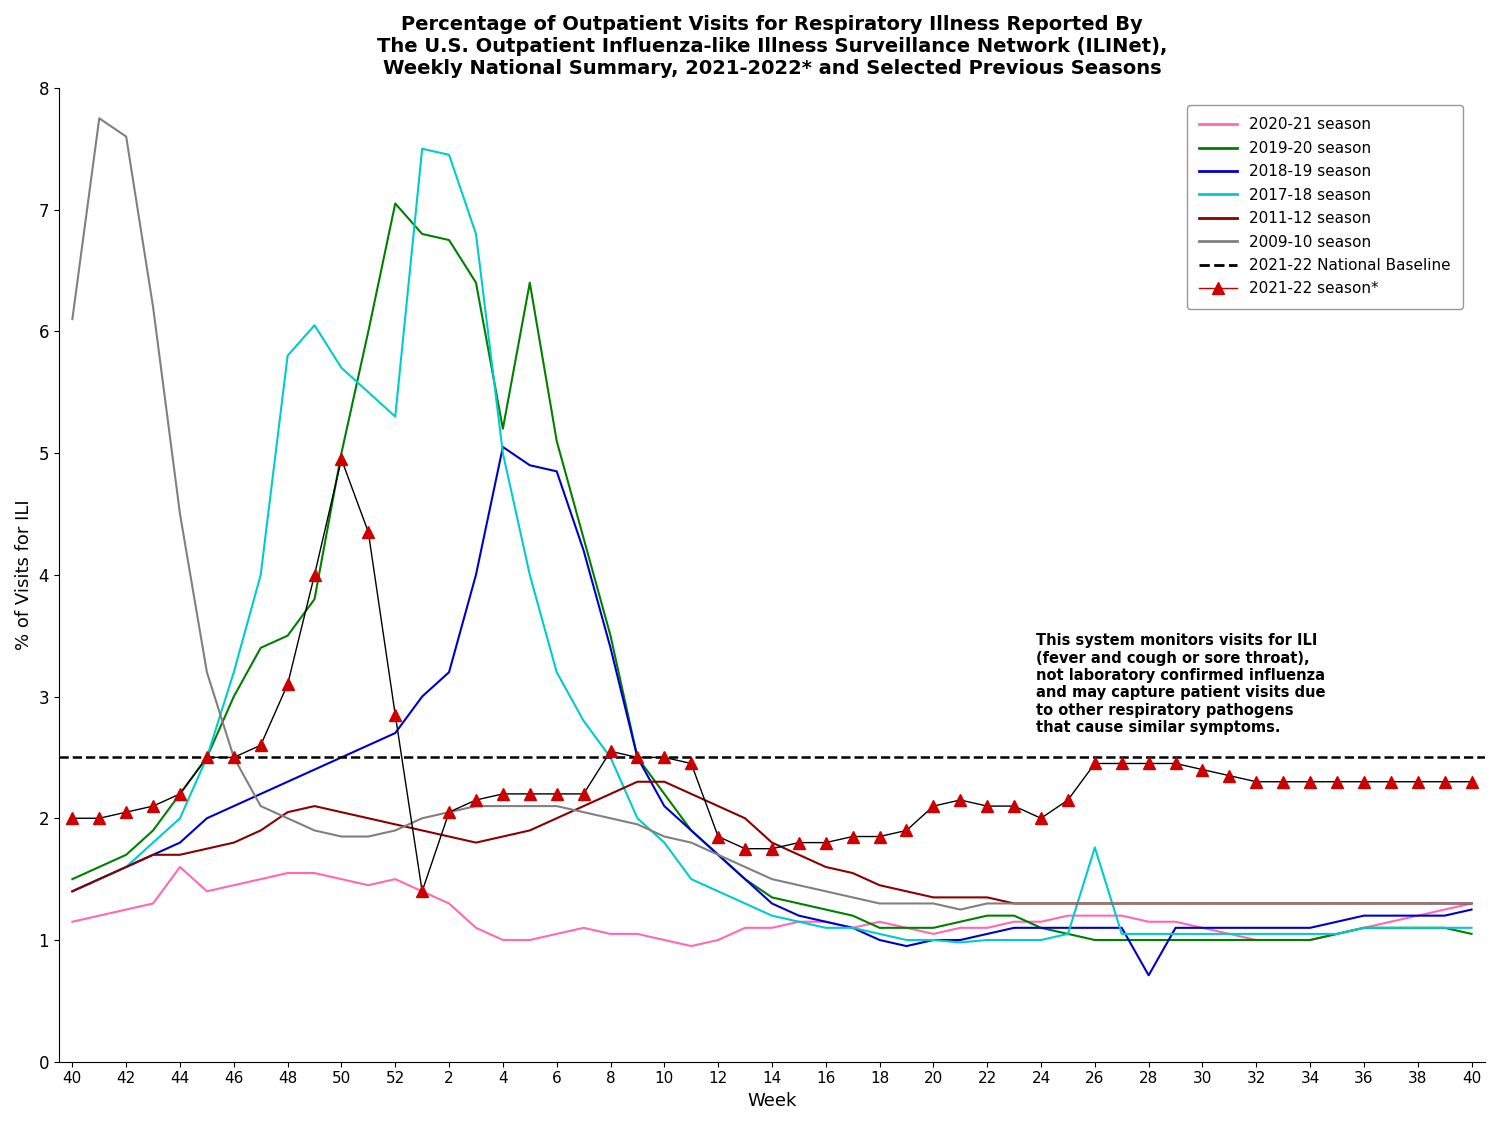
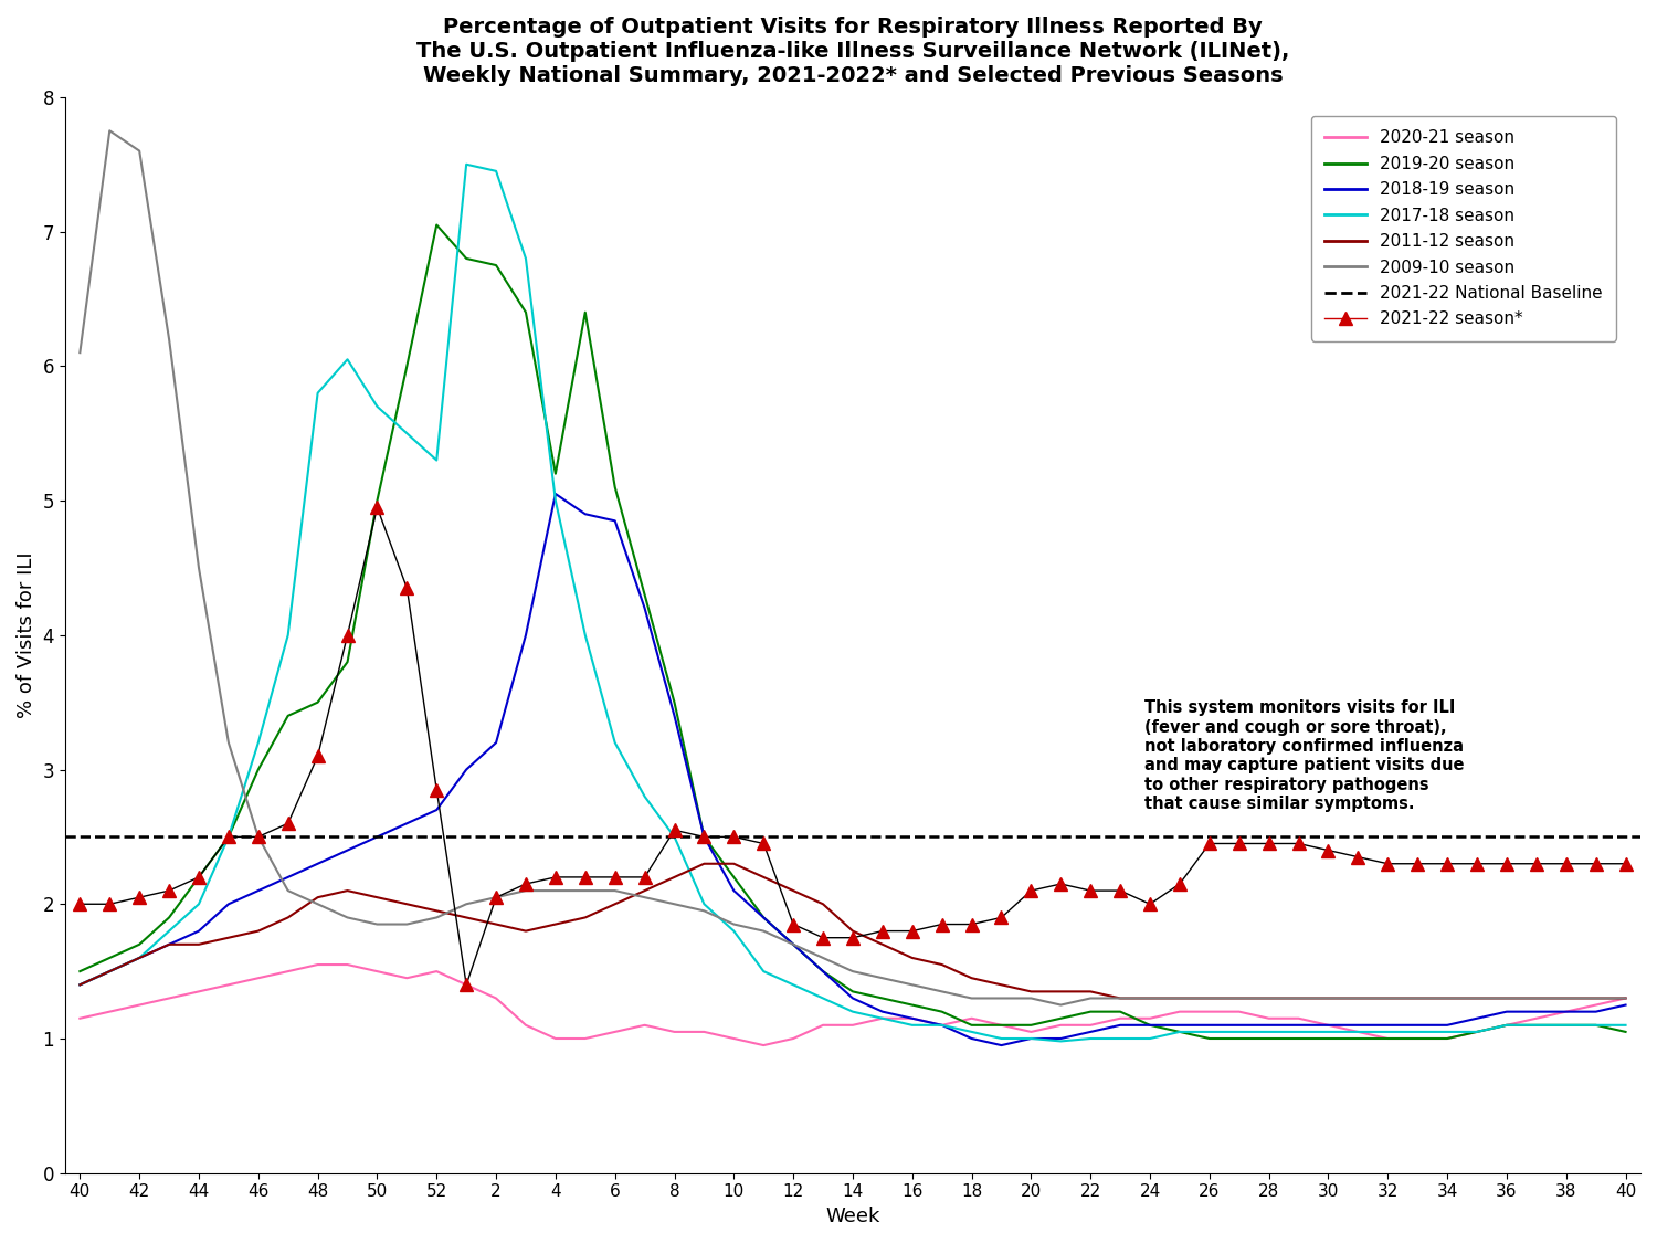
2020-21 season/44: 1.60 -> 1.35
2017-18 season/26: 1.76 -> 1.05
2018-19 season/28: 0.71 -> 1.10
